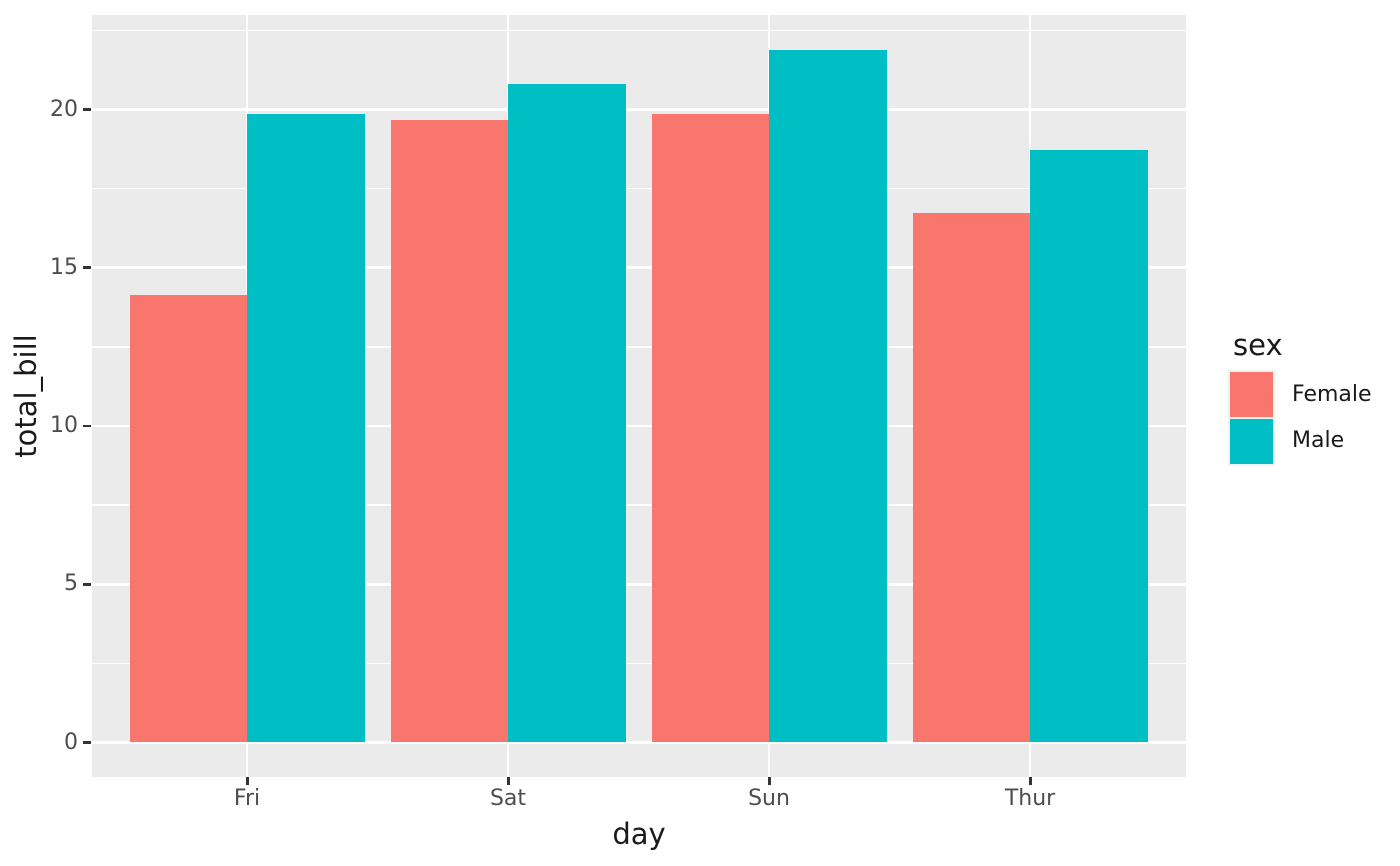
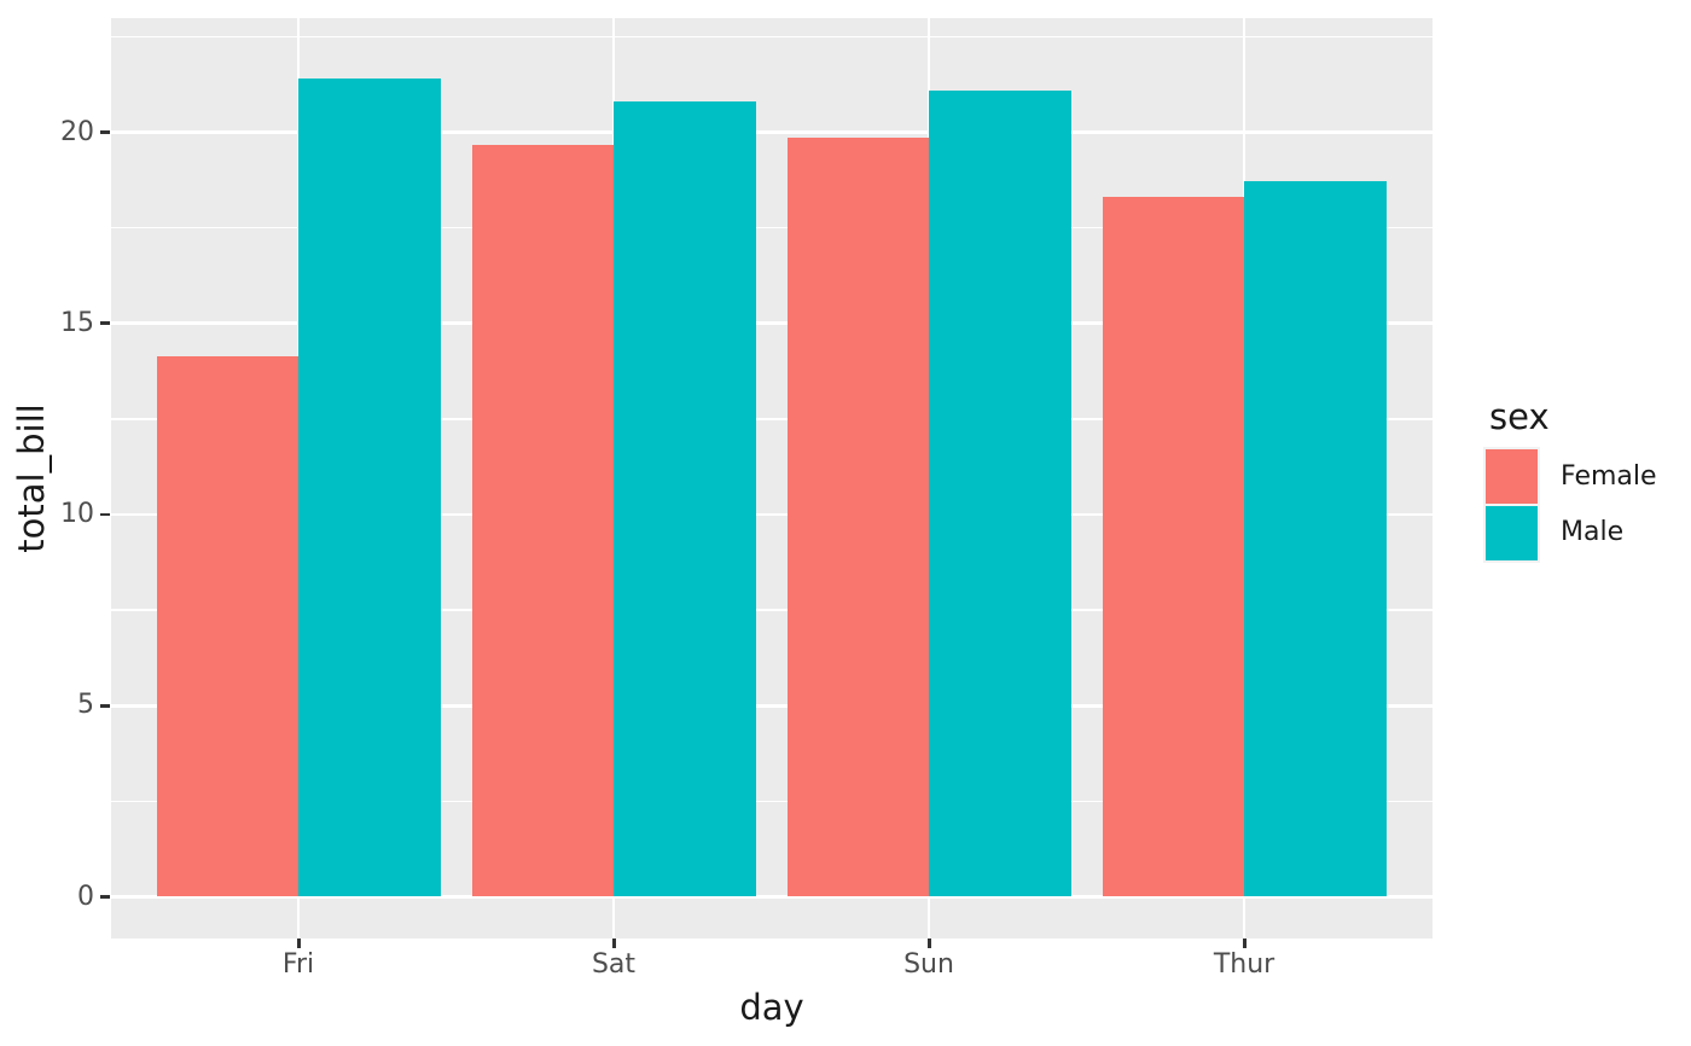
Male/Fri: 19.9 -> 21.4
Male/Sun: 21.9 -> 21.1
Female/Thur: 16.7 -> 18.3
